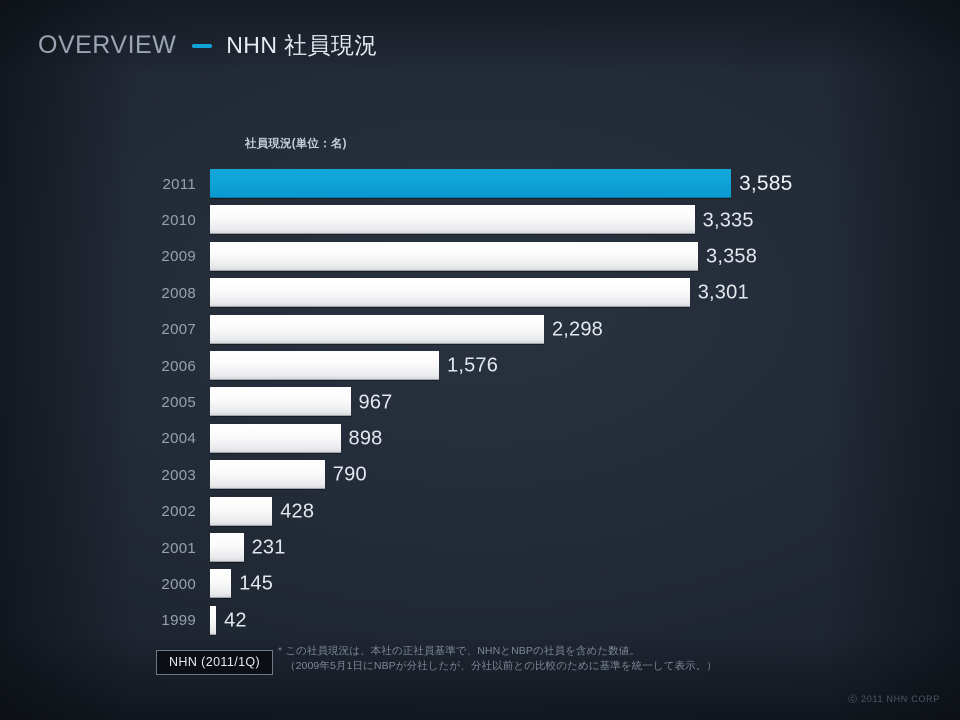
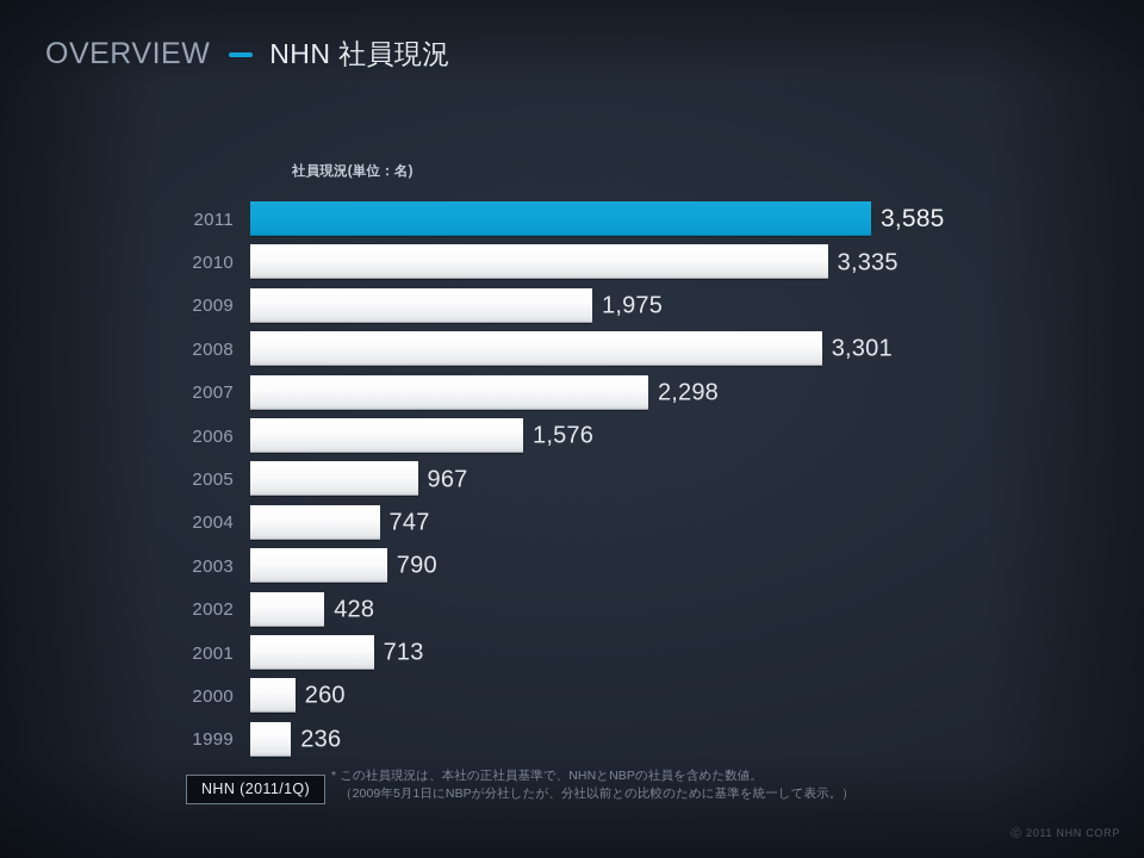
2009: 3,358 -> 1,975
2004: 898 -> 747
2001: 231 -> 713
2000: 145 -> 260
1999: 42 -> 236
